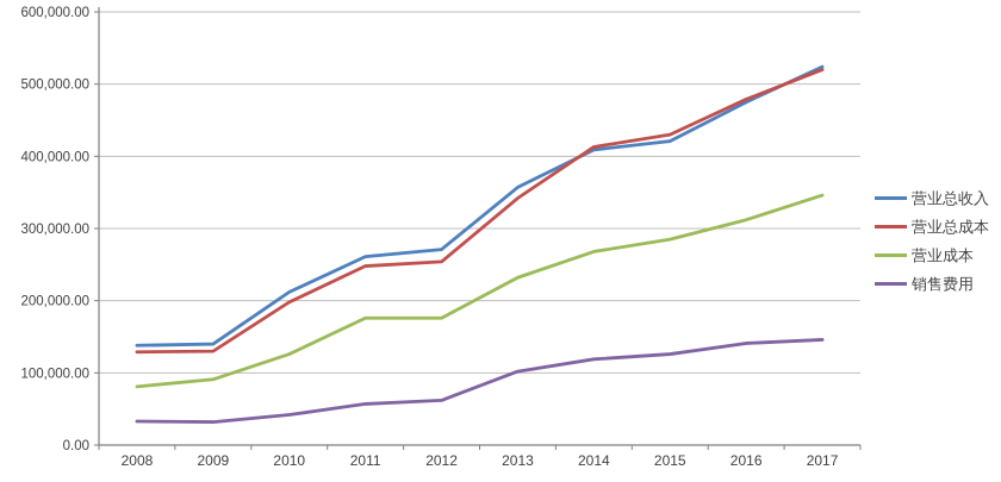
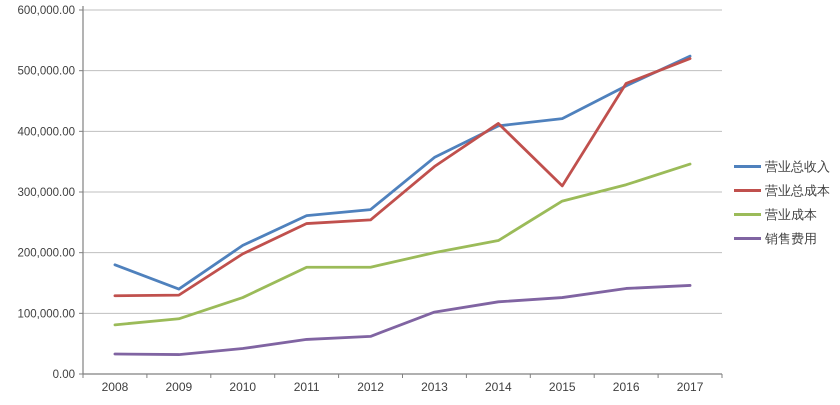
营业总收入/2008: 140000 -> 180000
营业成本/2013: 230000 -> 200000
营业成本/2014: 270000 -> 220000
营业总成本/2015: 430000 -> 310000
